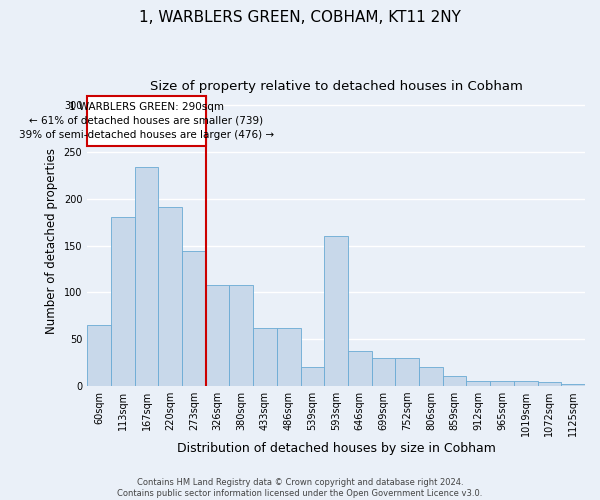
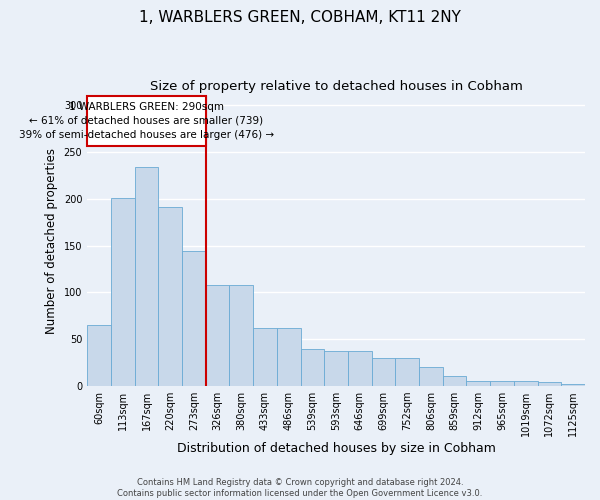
113sqm: 180 -> 201
539sqm: 20 -> 40
593sqm: 160 -> 37
